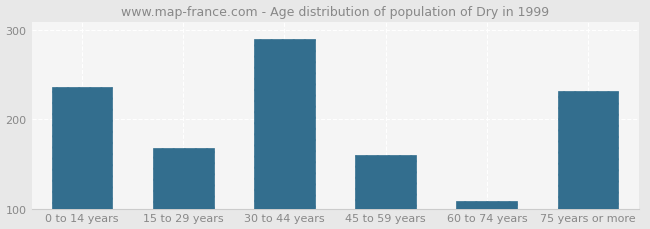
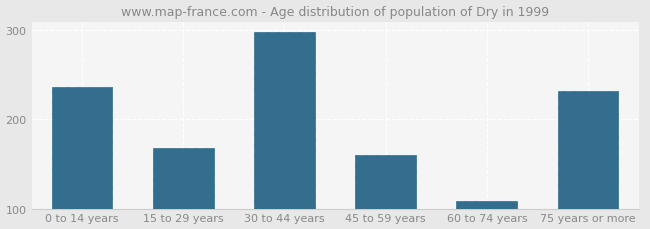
30 to 44 years: 290 -> 298
